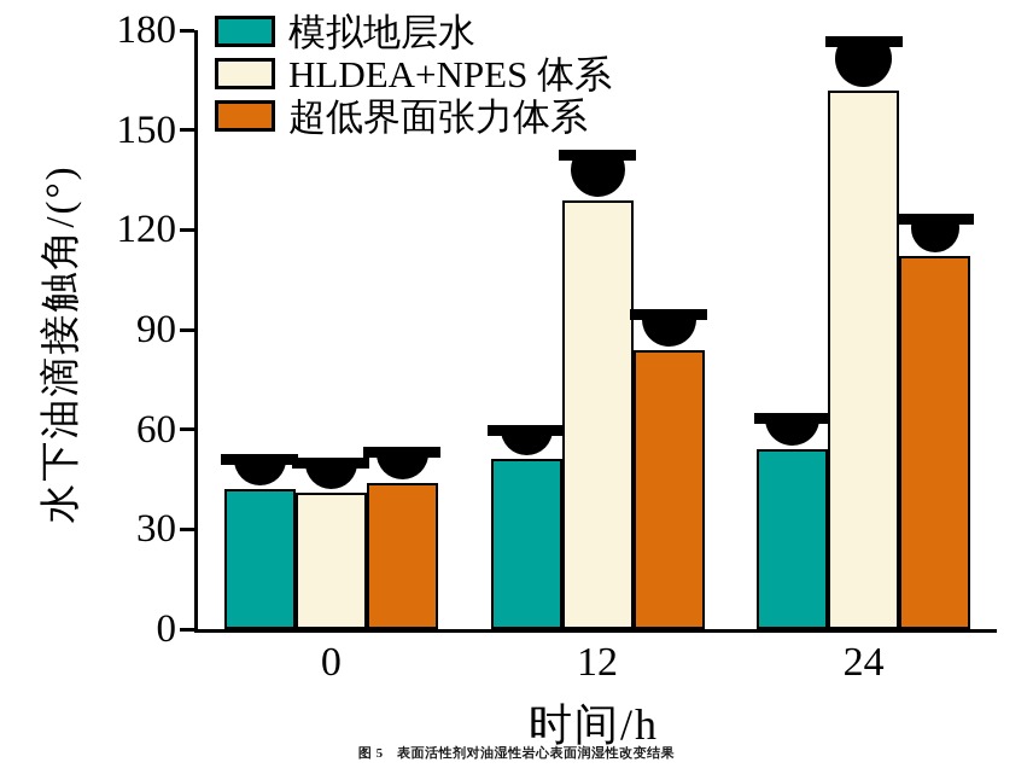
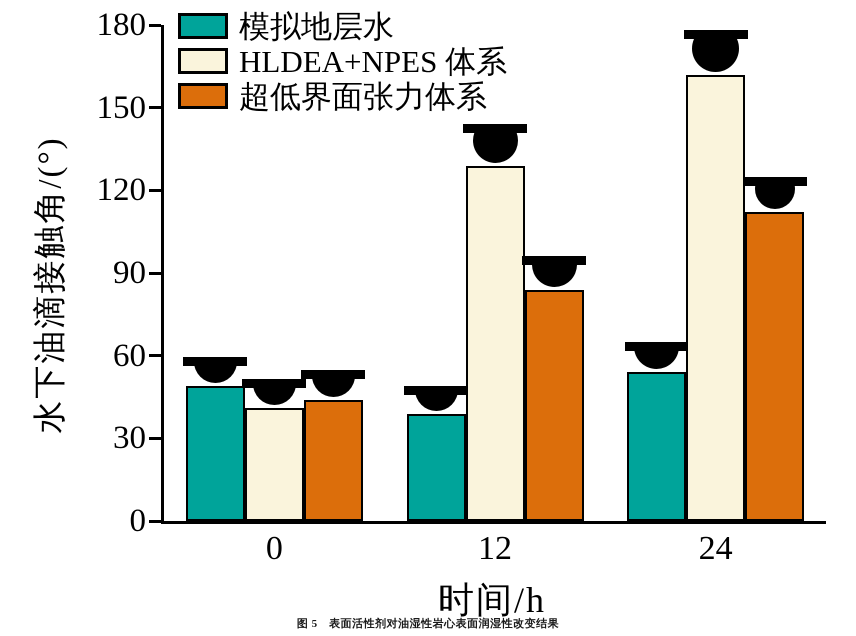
模拟地层水/0: 42 -> 49
模拟地层水/12: 51 -> 39
